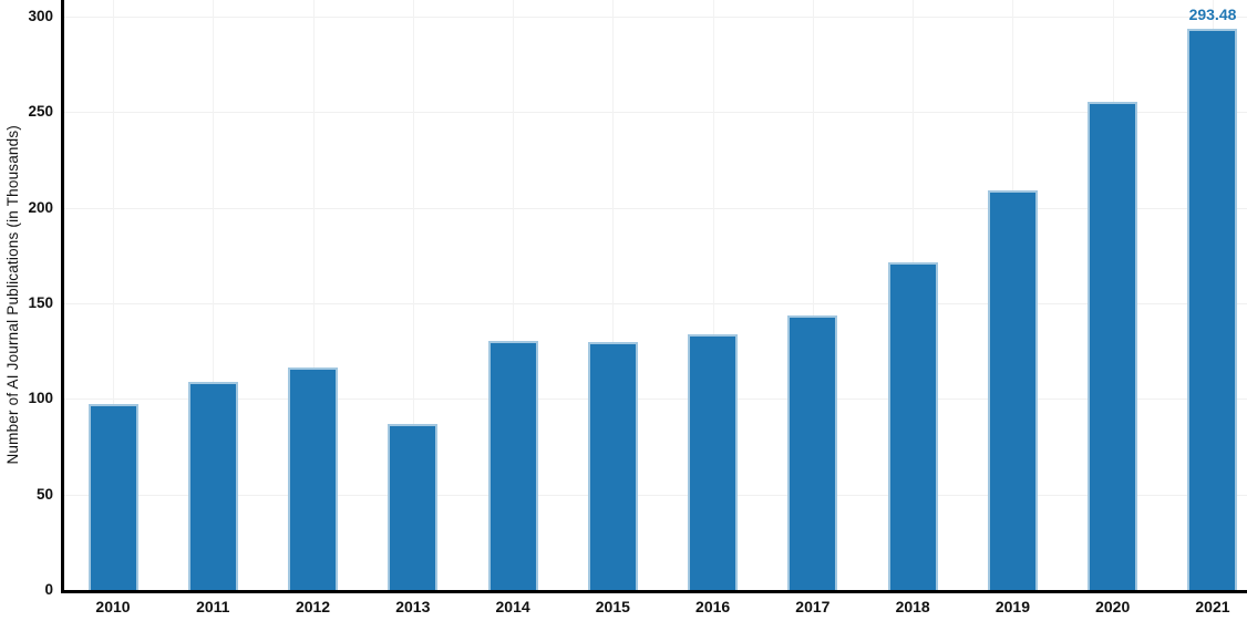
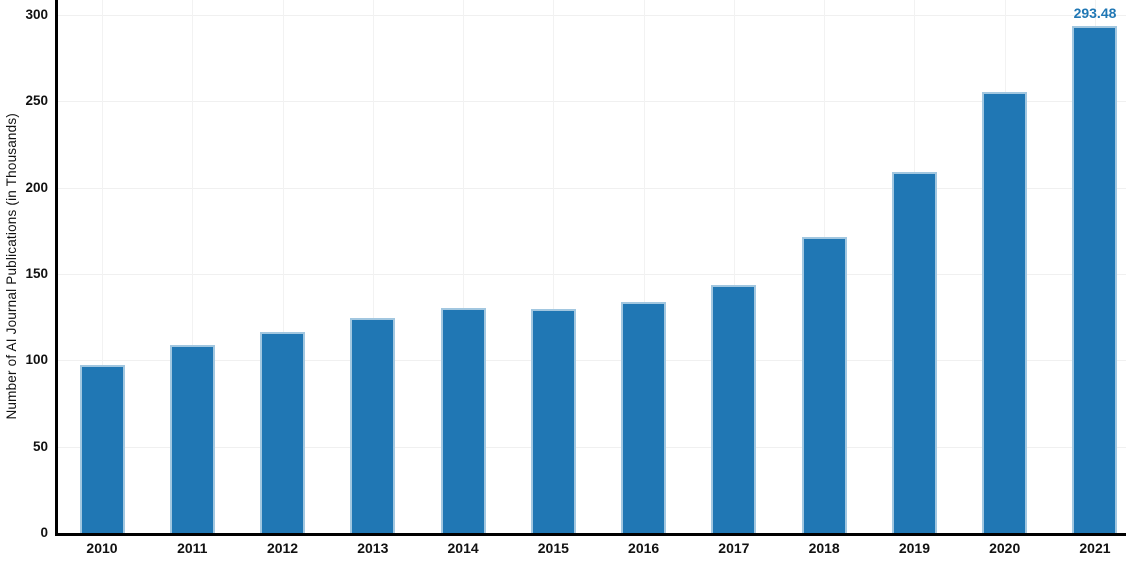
2013: 87 -> 125
